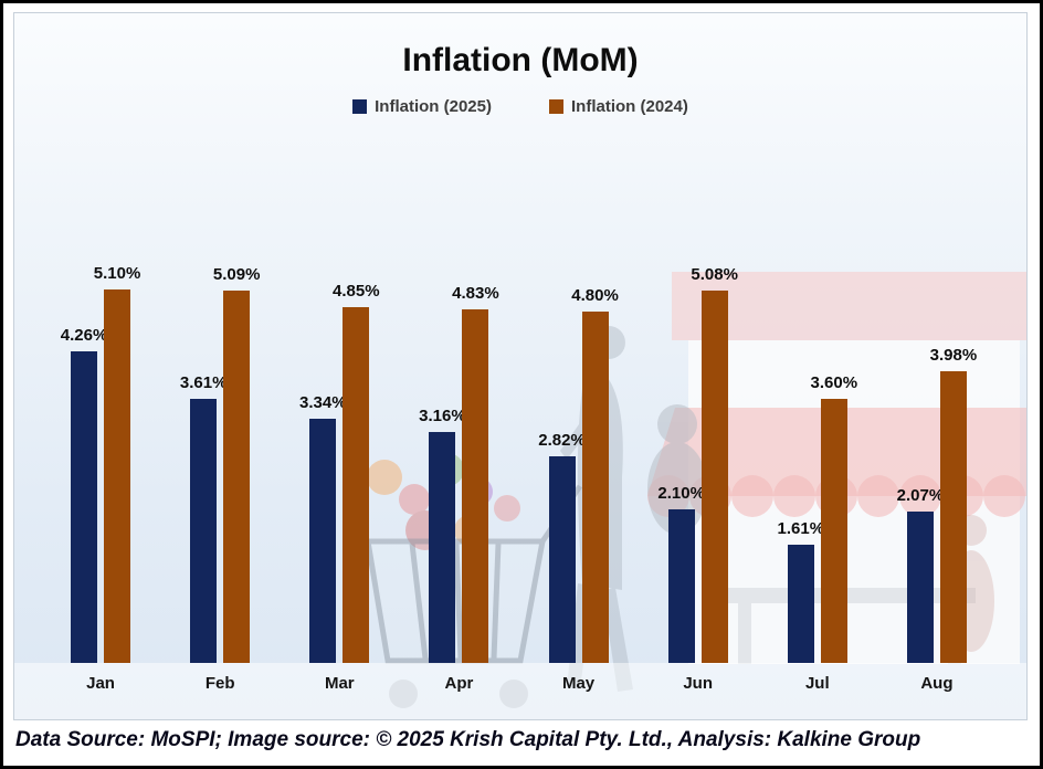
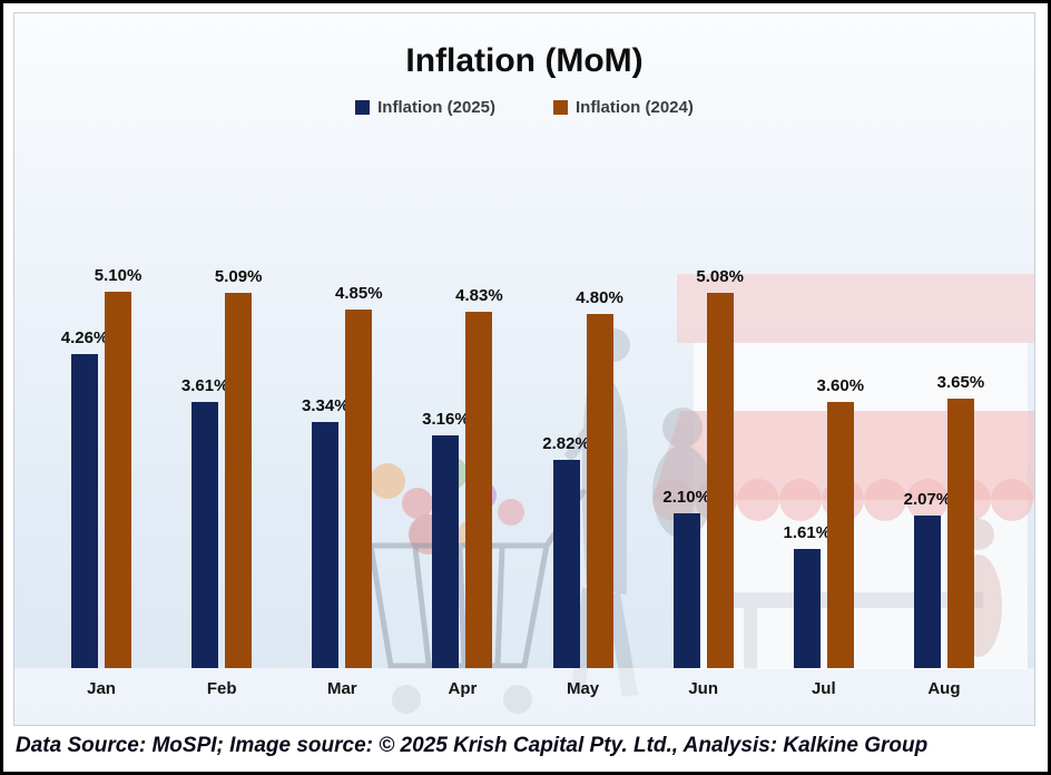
Inflation (2024)/Aug: 3.98% -> 3.65%
